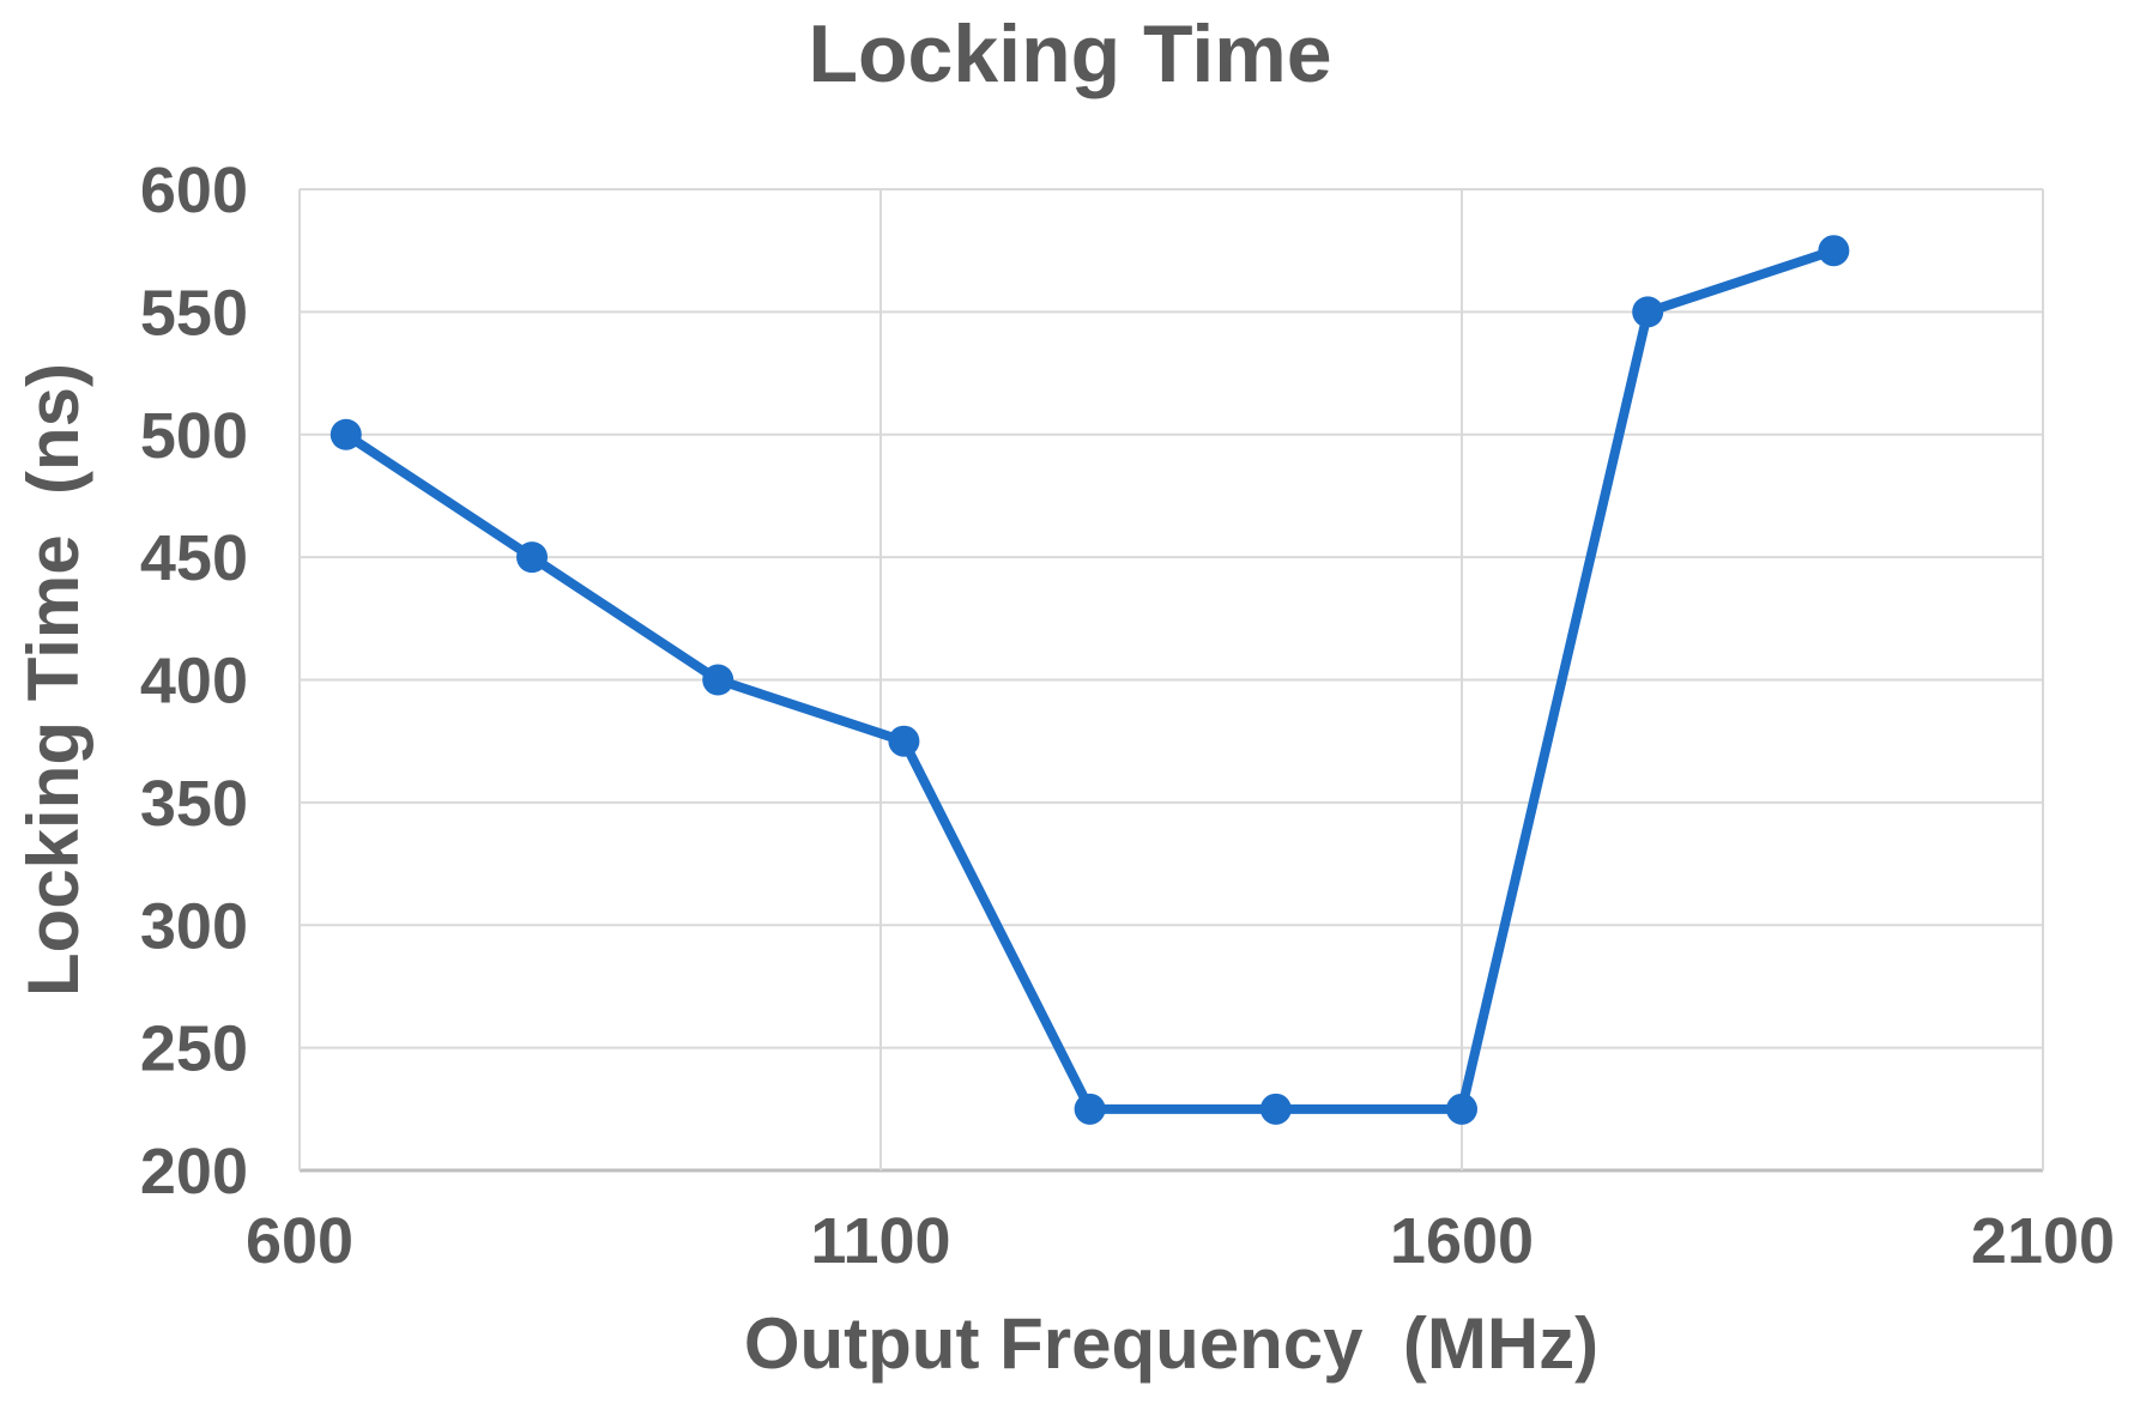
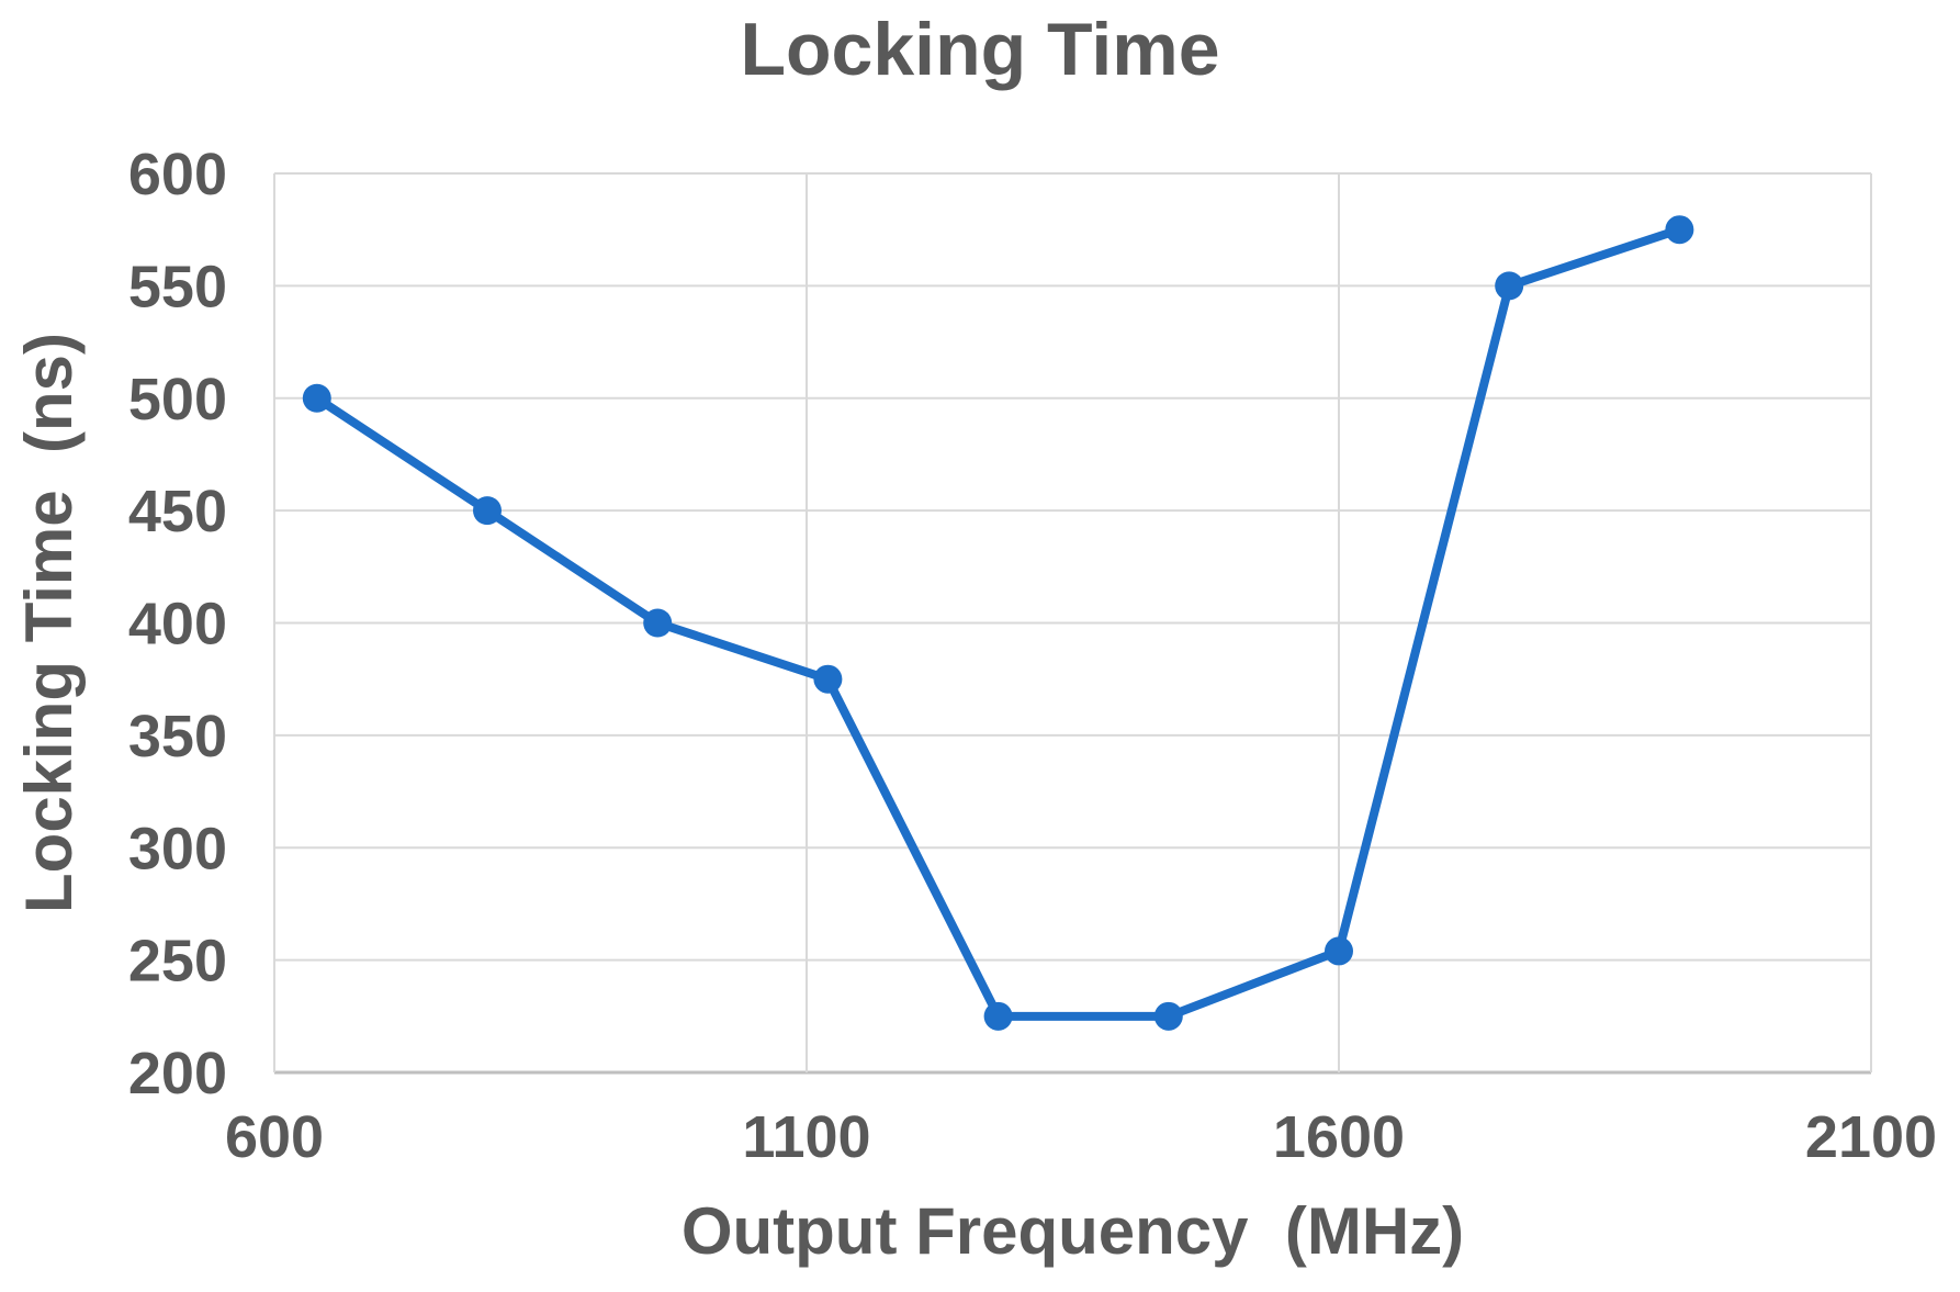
1600: 225 -> 254
